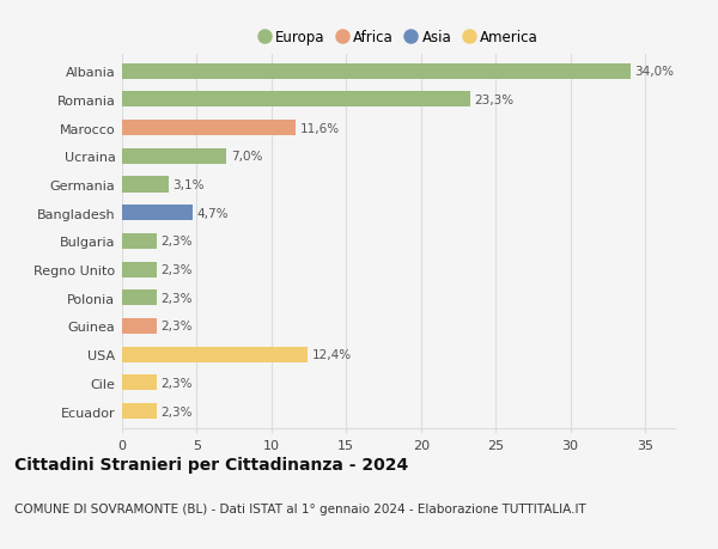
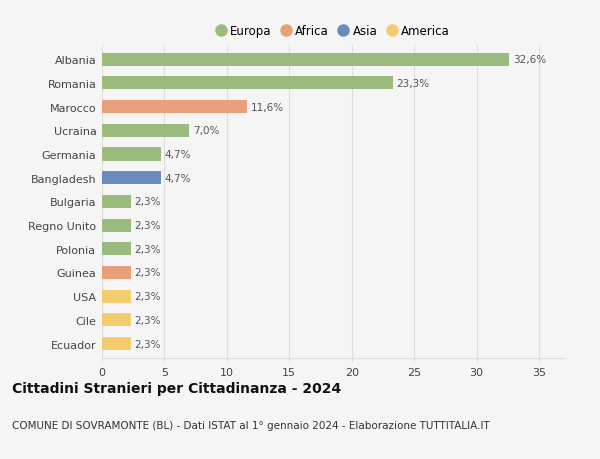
Albania: 34,0% -> 32,6%
Germania: 3,1% -> 4,7%
USA: 12,4% -> 2,3%
